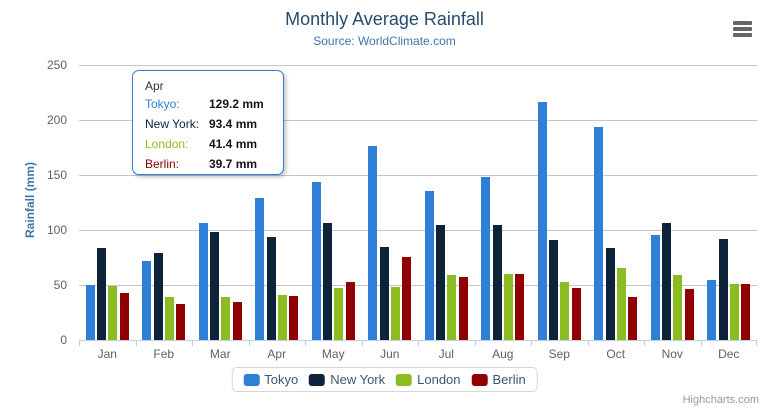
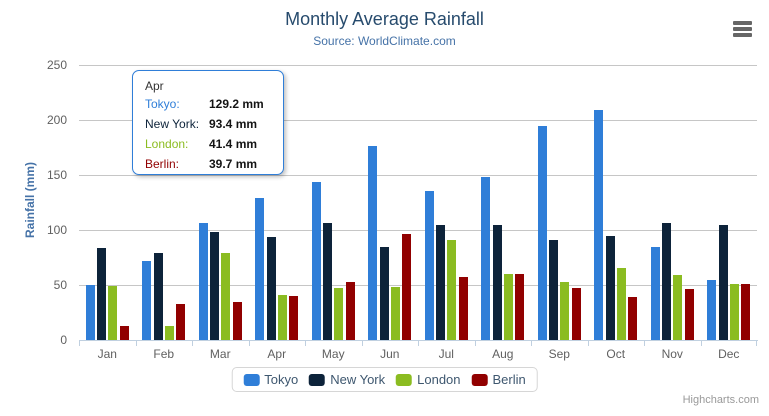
Berlin/Jan: 42 -> 13
London/Feb: 39 -> 13
London/Mar: 39 -> 79
Berlin/Jun: 76 -> 96
London/Jul: 59 -> 91
Tokyo/Sep: 216 -> 195
Tokyo/Oct: 194 -> 209
New York/Oct: 84 -> 95
Tokyo/Nov: 96 -> 85
New York/Dec: 92 -> 105
